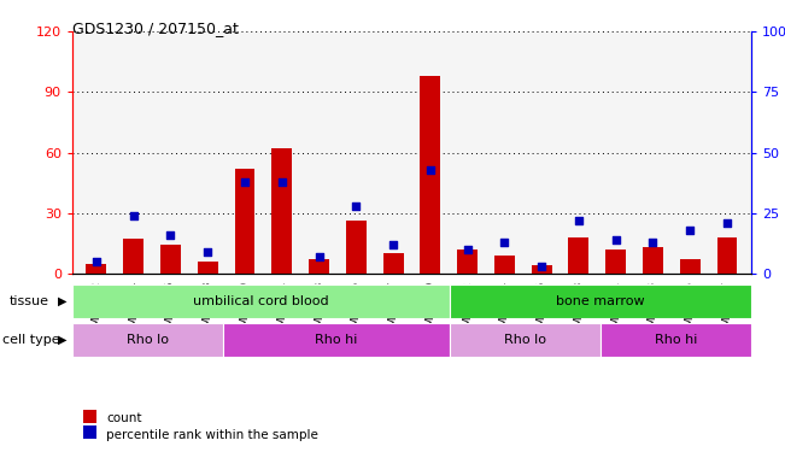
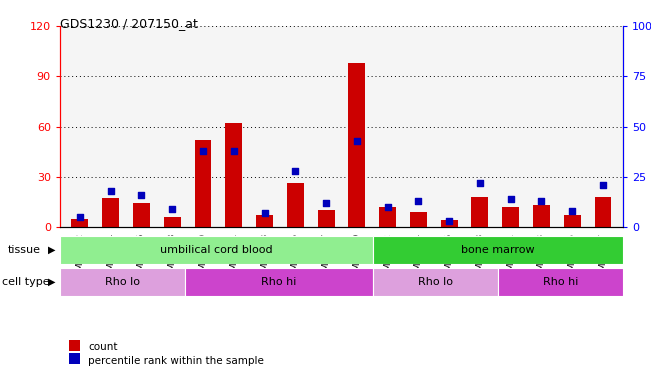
percentile rank within the sample/GSM51394: 24 -> 18
percentile rank within the sample/GSM51405: 18 -> 8
